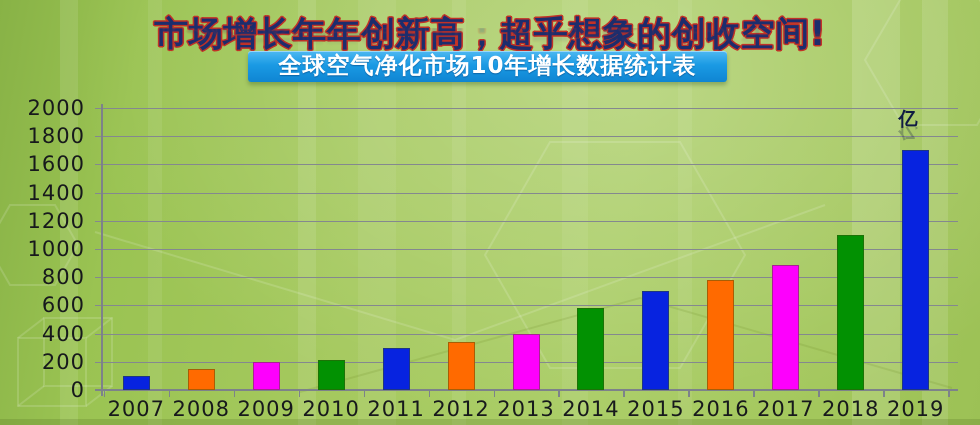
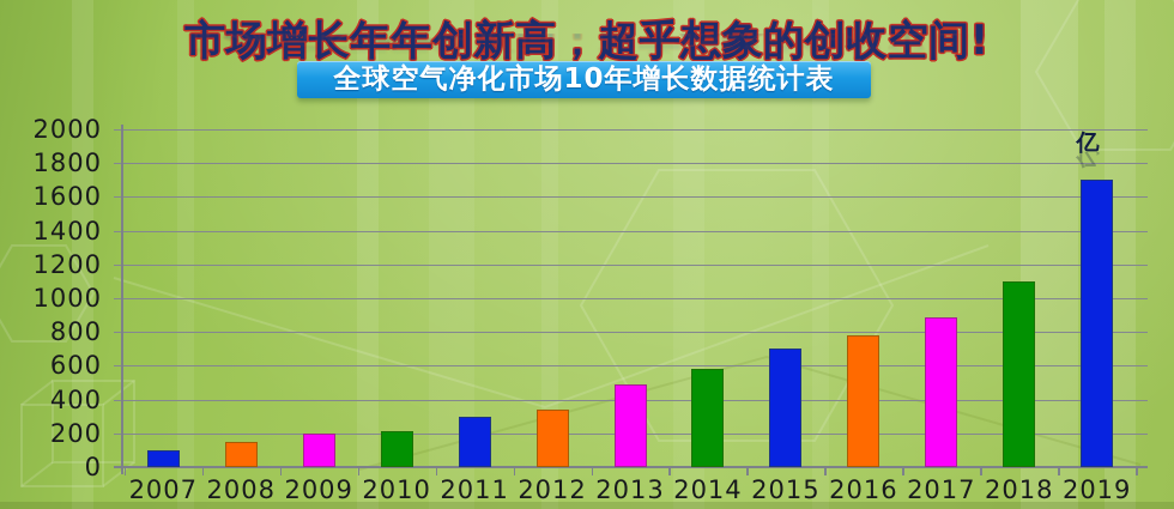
2013: 400 -> 490
